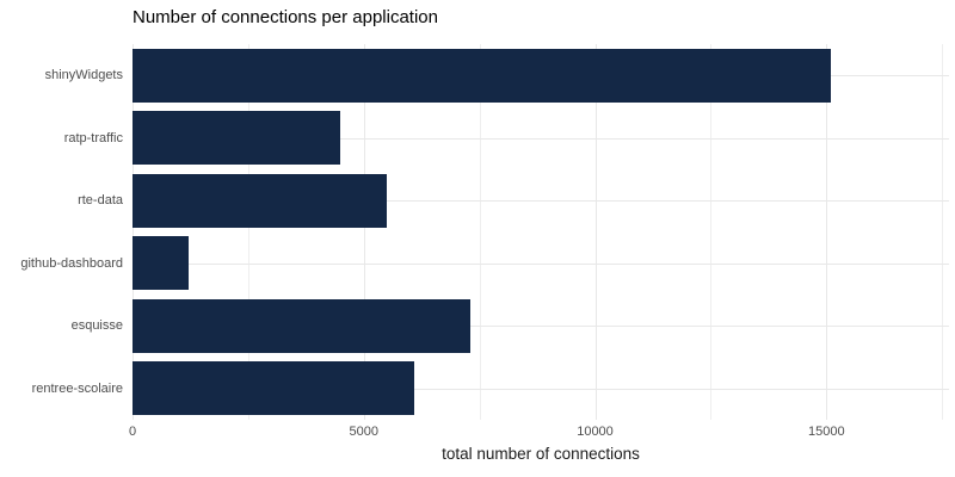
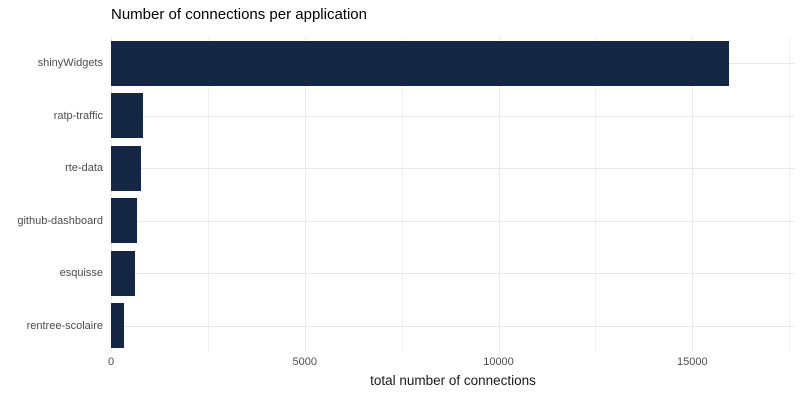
shinyWidgets: 15100 -> 16000
ratp-traffic: 4500 -> 800
rte-data: 5500 -> 800
github-dashboard: 1200 -> 700
esquisse: 7300 -> 600
rentree-scolaire: 6100 -> 300
